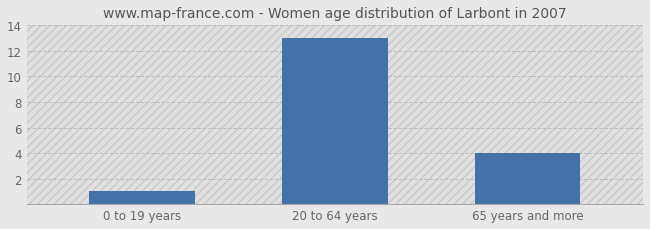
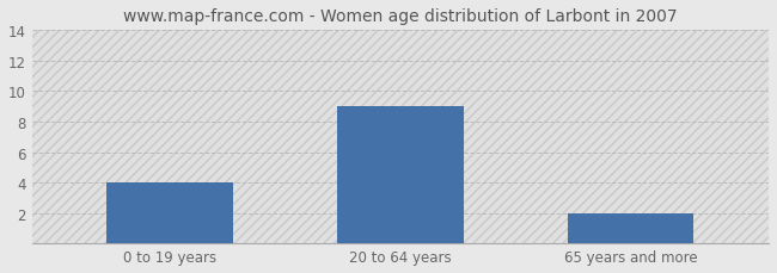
0 to 19 years: 1 -> 4
20 to 64 years: 13 -> 9
65 years and more: 4 -> 2
